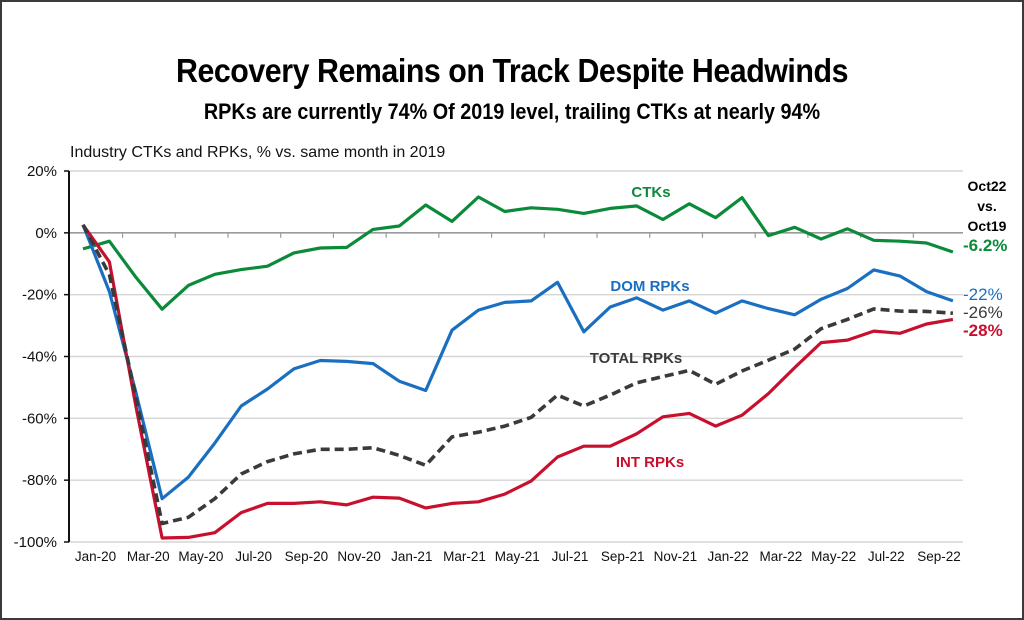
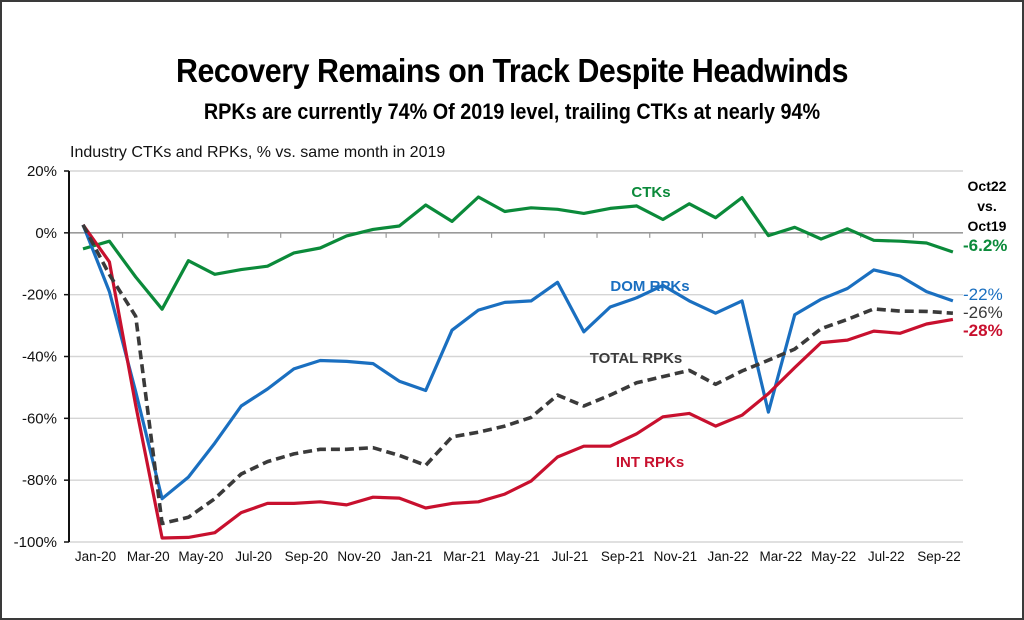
TOTAL RPKs/Mar-20: -53% -> -27%
CTKs/May-20: -17% -> -9%
CTKs/Nov-20: -5% -> -1%
DOM RPKs/Nov-21: -25% -> -17%
DOM RPKs/Mar-22: -24% -> -58%
